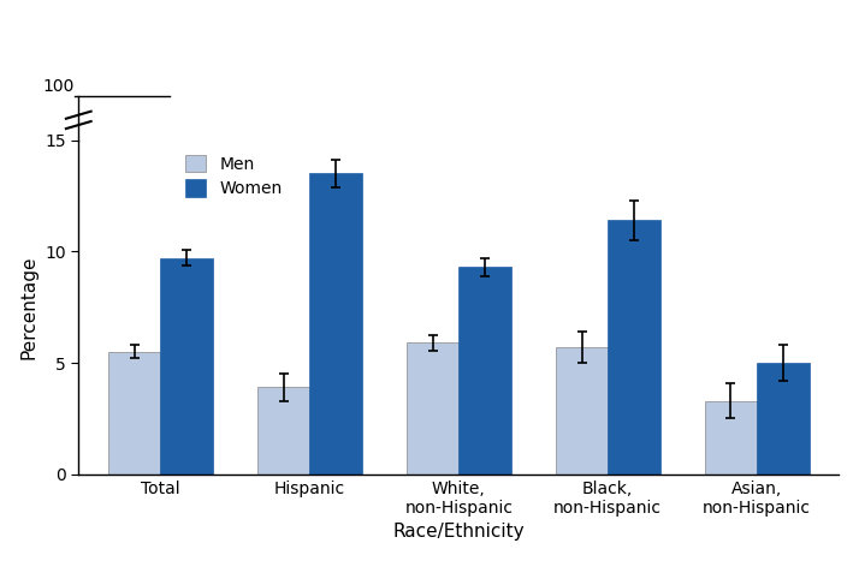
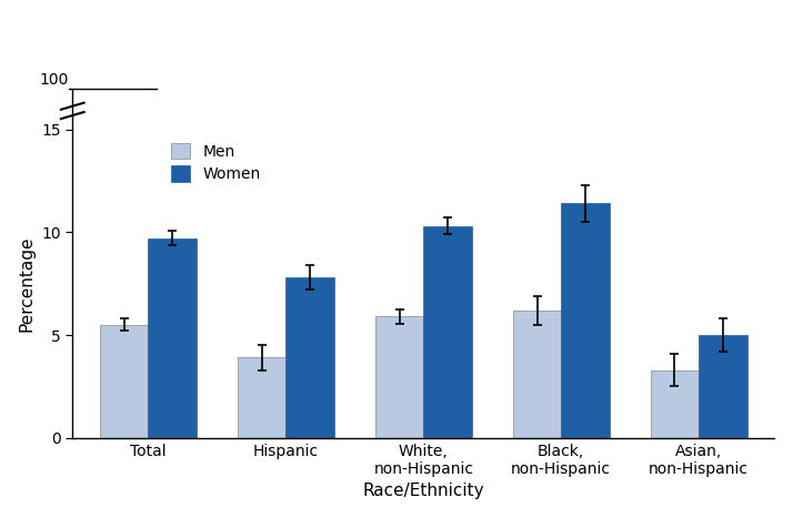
Women/Hispanic: 13.5 -> 7.8
Women/White, non-Hispanic: 9.3 -> 10.3
Men/Black, non-Hispanic: 5.7 -> 6.2
